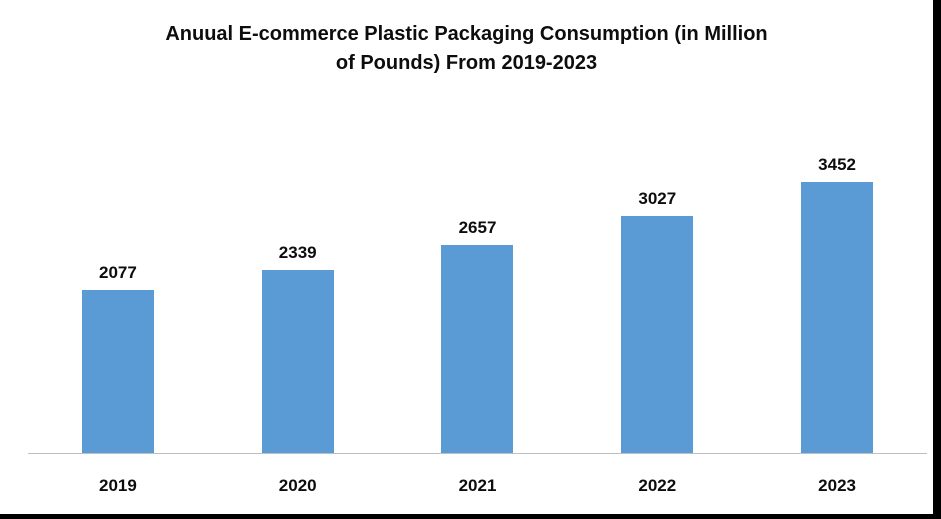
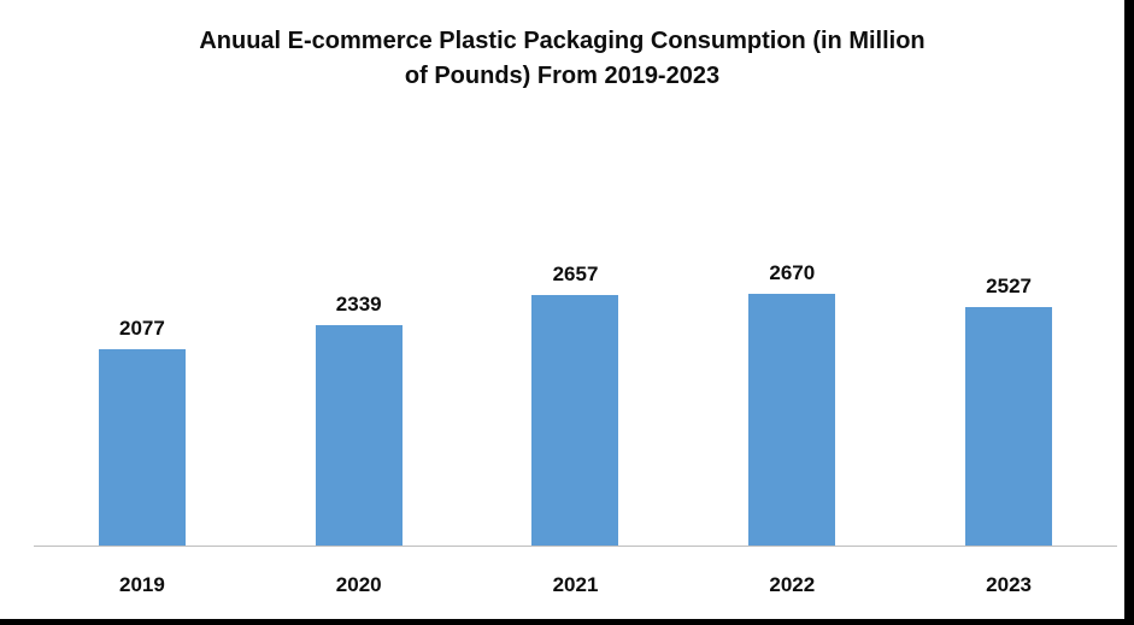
2022: 3027 -> 2670
2023: 3452 -> 2527
